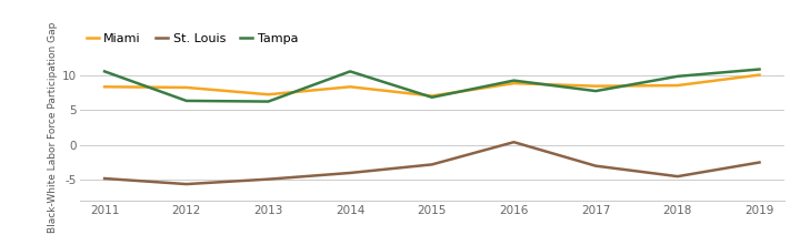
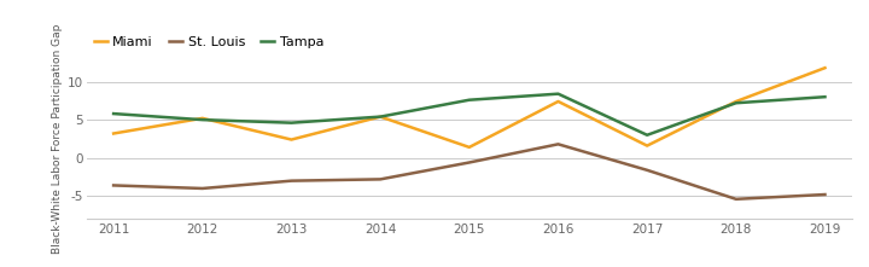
Miami/2011: 8.3 -> 3.2
St. Louis/2011: -4.8 -> -3.6
Tampa/2011: 10.5 -> 5.8
Miami/2012: 8.2 -> 5.2
St. Louis/2012: -5.6 -> -4.0
Tampa/2012: 6.3 -> 5.0
Miami/2013: 7.2 -> 2.4
St. Louis/2013: -4.9 -> -3.0
Tampa/2013: 6.2 -> 4.6
Miami/2014: 8.3 -> 5.4
St. Louis/2014: -4.0 -> -2.8
Tampa/2014: 10.5 -> 5.4
Miami/2015: 7.0 -> 1.4
St. Louis/2015: -2.8 -> -0.6
Tampa/2015: 6.8 -> 7.6
Miami/2016: 8.8 -> 7.4
St. Louis/2016: 0.4 -> 1.8
Tampa/2016: 9.2 -> 8.4
Miami/2017: 8.4 -> 1.6
St. Louis/2017: -3.0 -> -1.6
Tampa/2017: 7.7 -> 3.0
Miami/2018: 8.5 -> 7.4
St. Louis/2018: -4.5 -> -5.4
Tampa/2018: 9.8 -> 7.2
Miami/2019: 10.0 -> 11.8
St. Louis/2019: -2.5 -> -4.8
Tampa/2019: 10.8 -> 8.0
